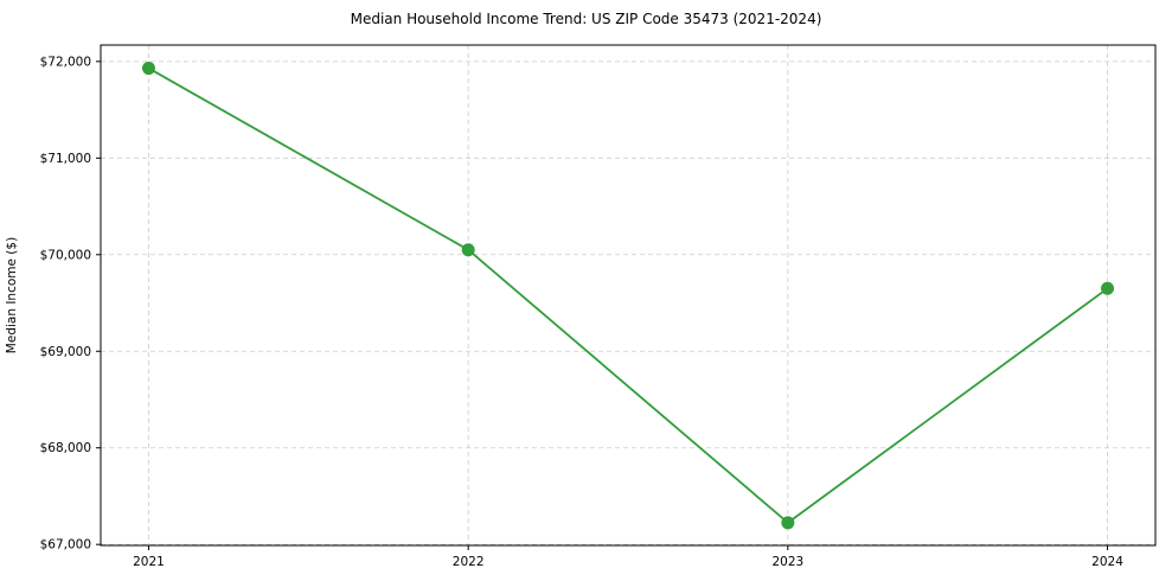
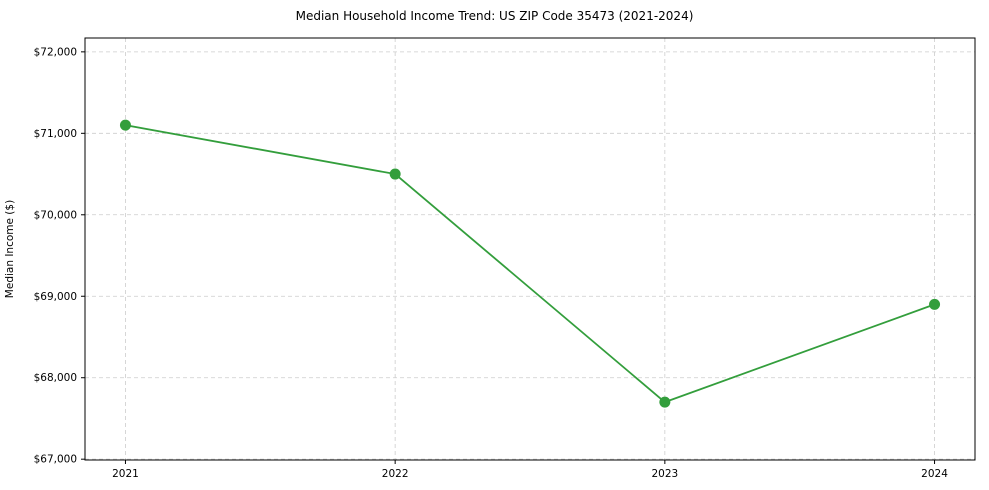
2021: $71900 -> $71100
2022: $70000 -> $70500
2023: $67200 -> $67700
2024: $69600 -> $68900
